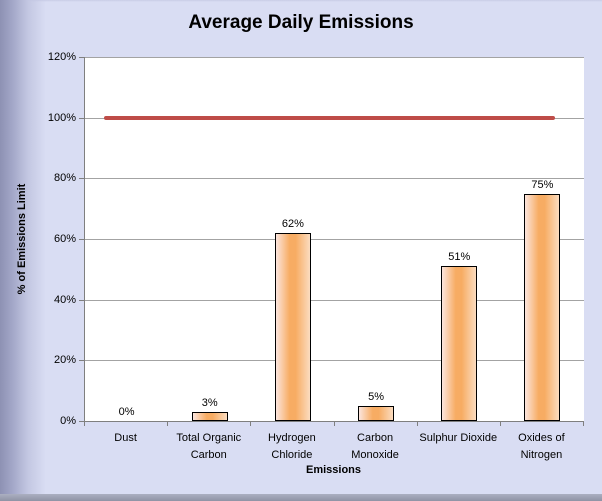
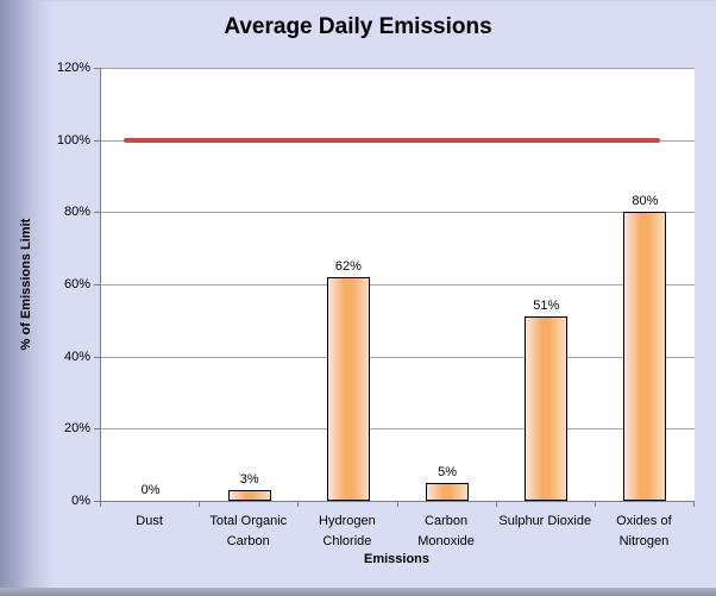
Oxides of Nitrogen: 75% -> 80%
